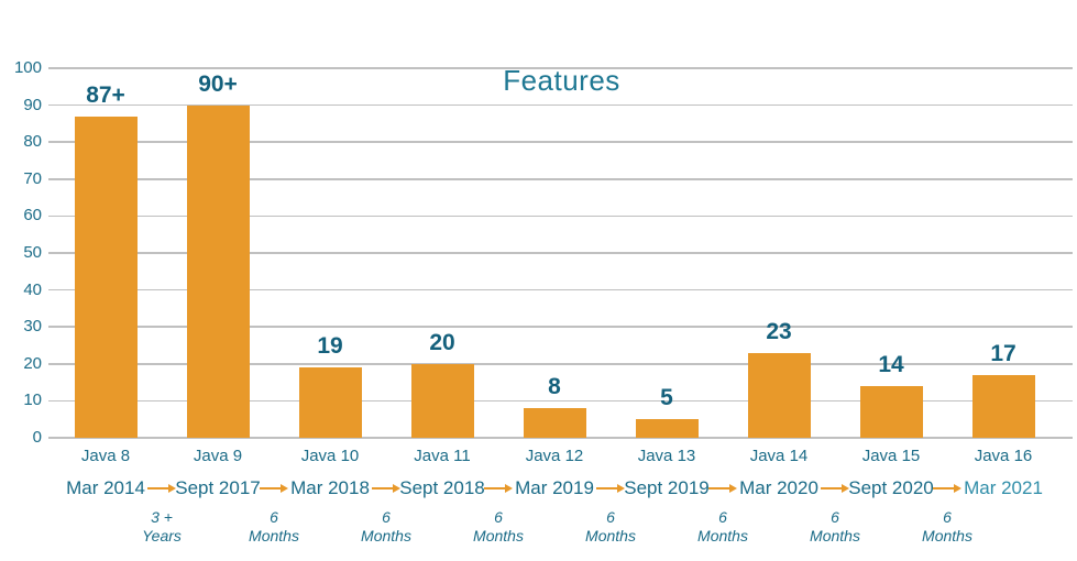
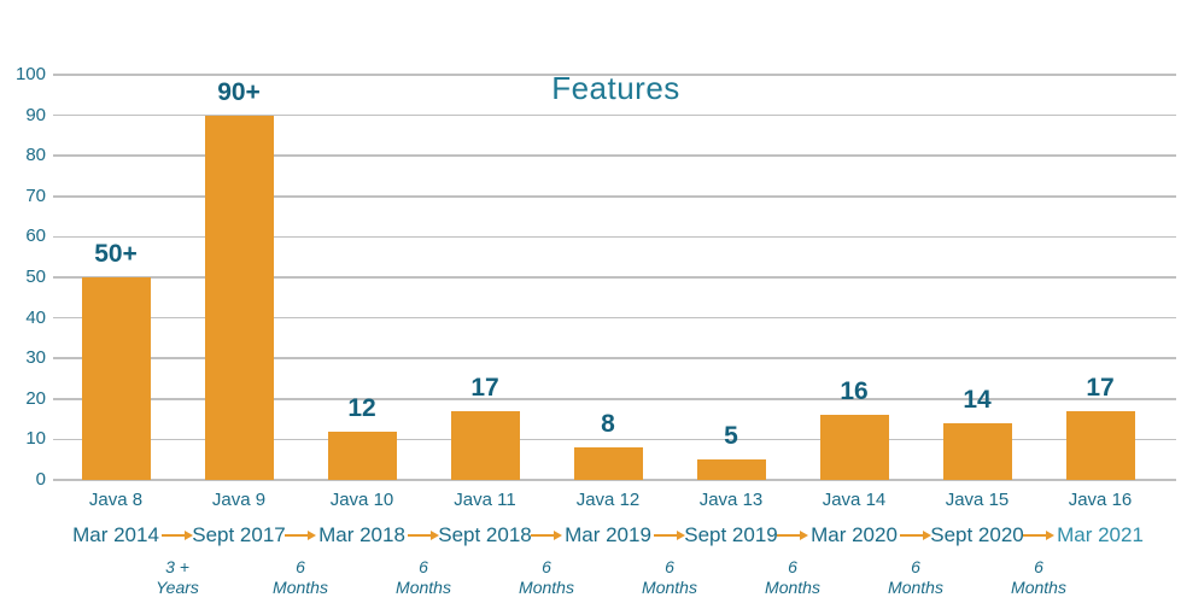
Java 8: 87 -> 50
Java 10: 19 -> 12
Java 11: 20 -> 17
Java 14: 23 -> 16
